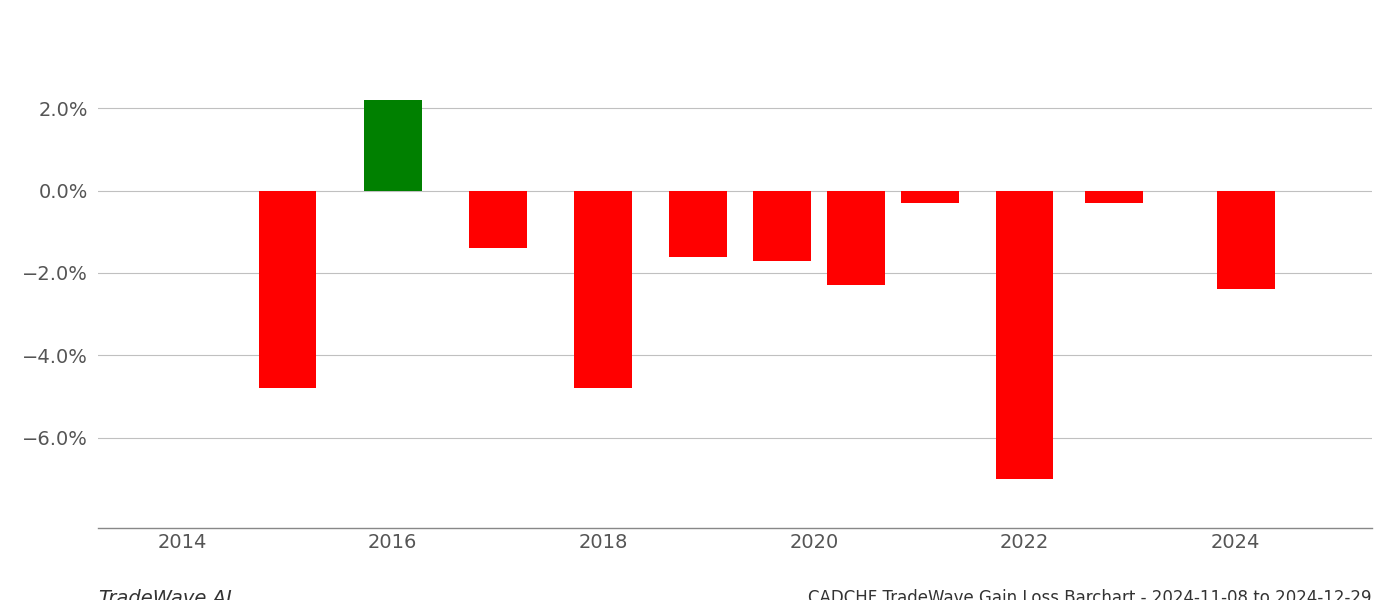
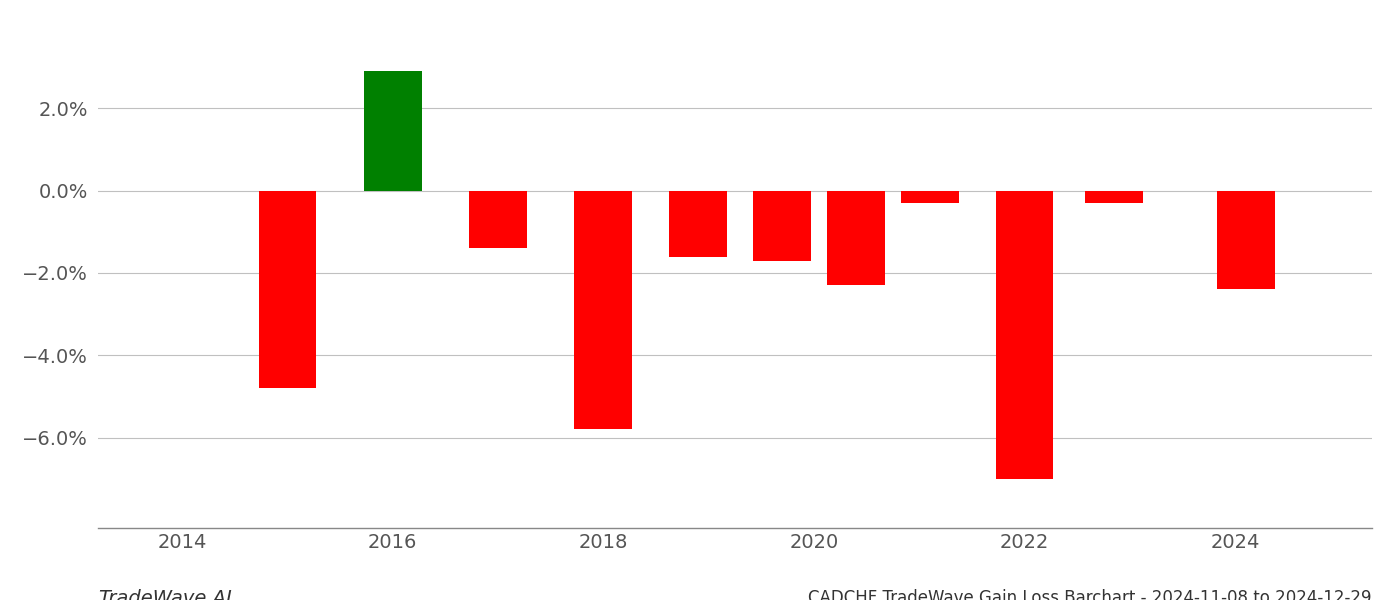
2016: 2.2% -> 2.9%
2018: -4.8% -> -5.8%
